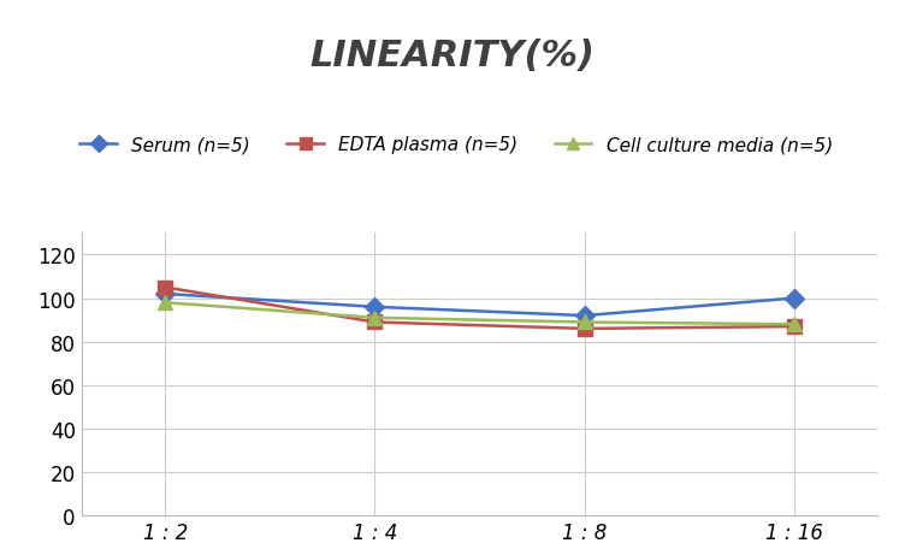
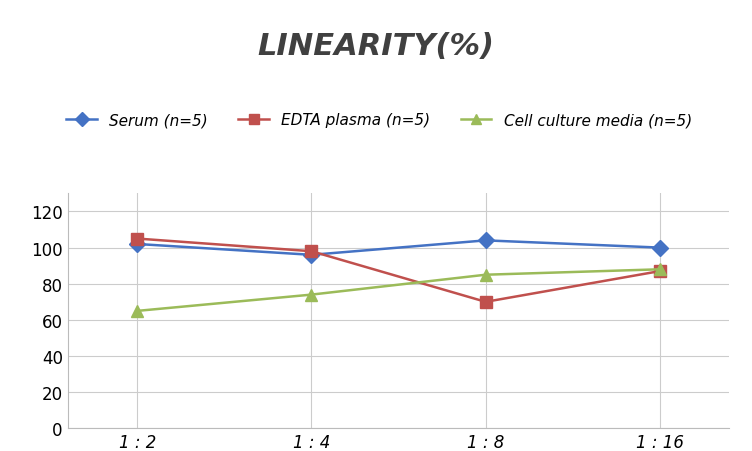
Cell culture media (n=5)/1 : 2: 98 -> 65
EDTA plasma (n=5)/1 : 4: 89 -> 98
Cell culture media (n=5)/1 : 4: 91 -> 74
Serum (n=5)/1 : 8: 92 -> 104
EDTA plasma (n=5)/1 : 8: 86 -> 70
Cell culture media (n=5)/1 : 8: 89 -> 85
